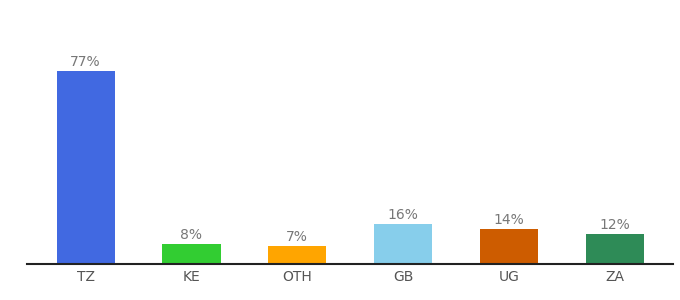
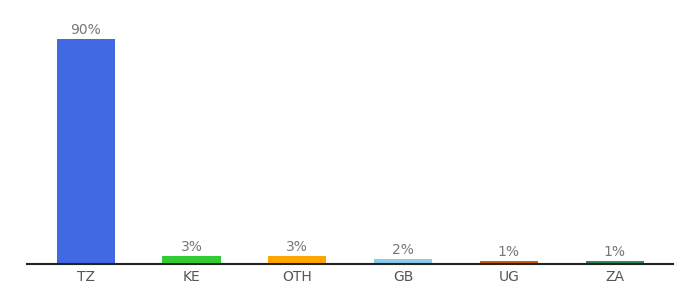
TZ: 77% -> 90%
KE: 8% -> 3%
OTH: 7% -> 3%
GB: 16% -> 2%
UG: 14% -> 1%
ZA: 12% -> 1%
